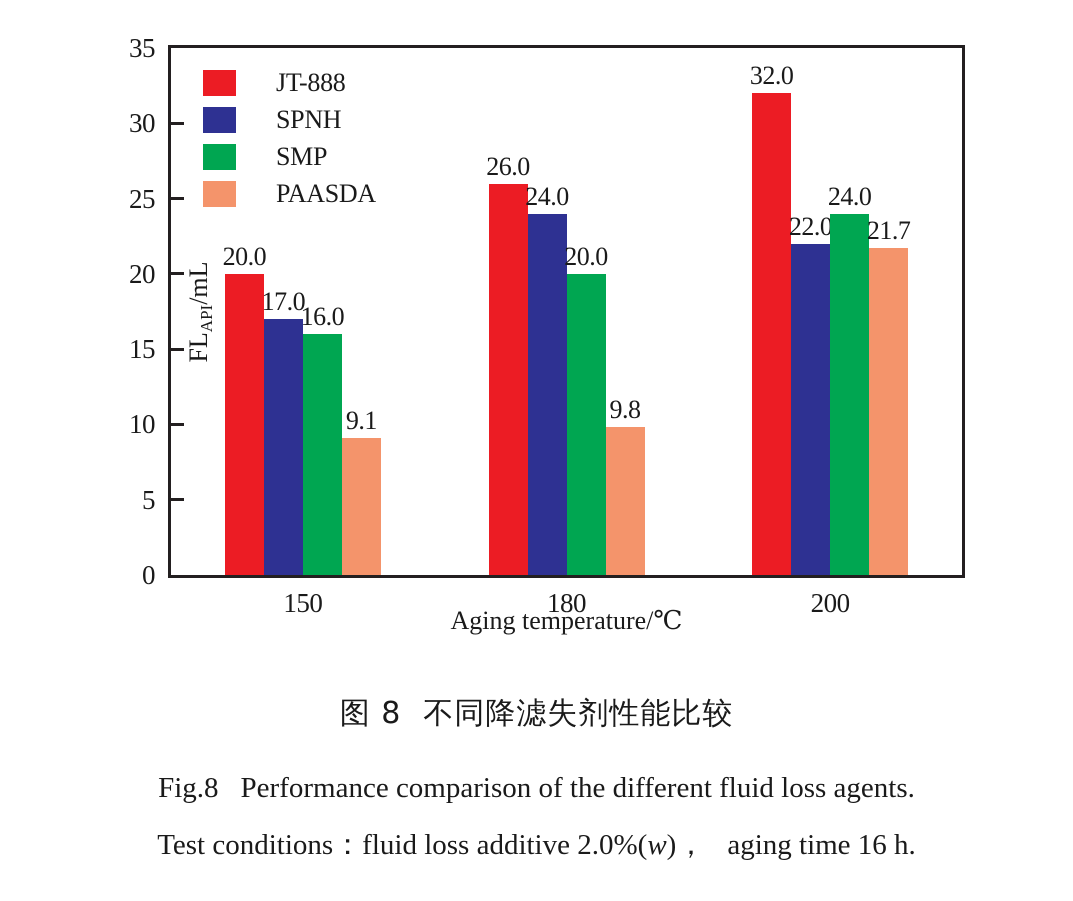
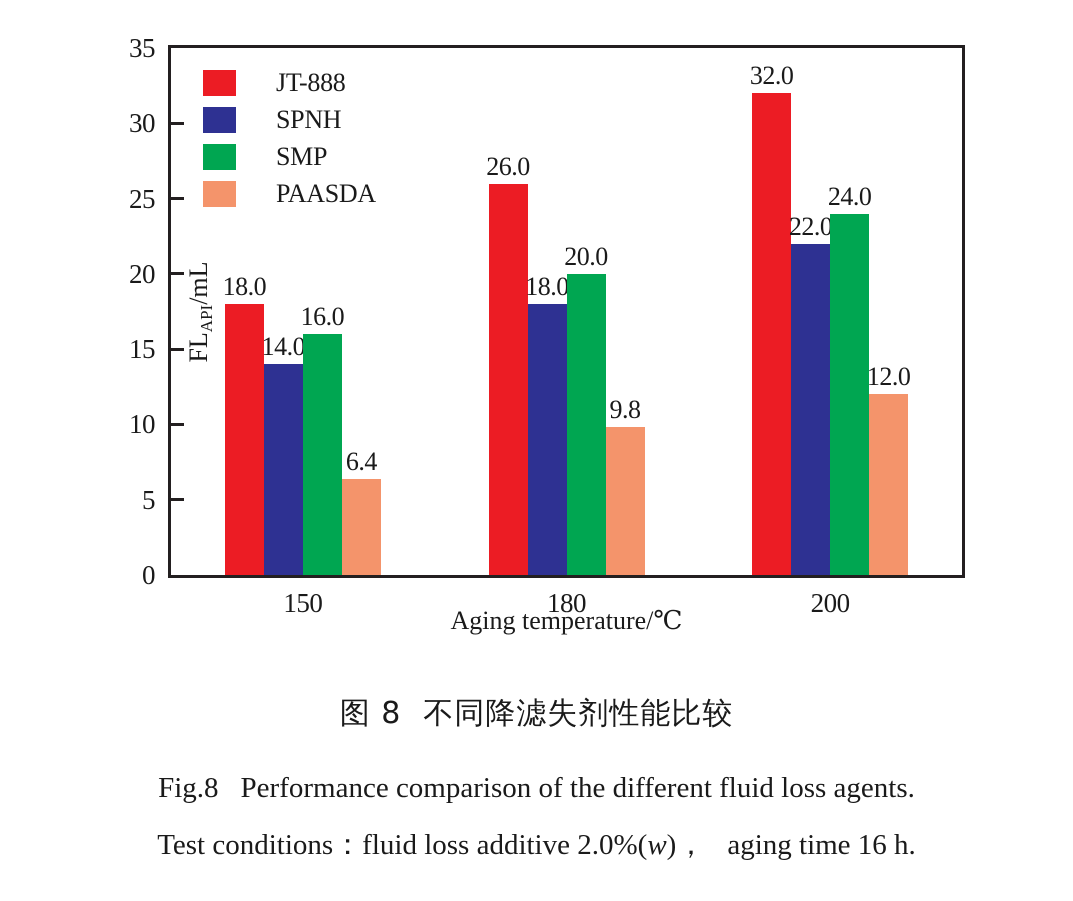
JT-888/150: 20.0 -> 18.0
SPNH/150: 17.0 -> 14.0
PAASDA/150: 9.1 -> 6.4
SPNH/180: 24.0 -> 18.0
PAASDA/200: 21.7 -> 12.0
